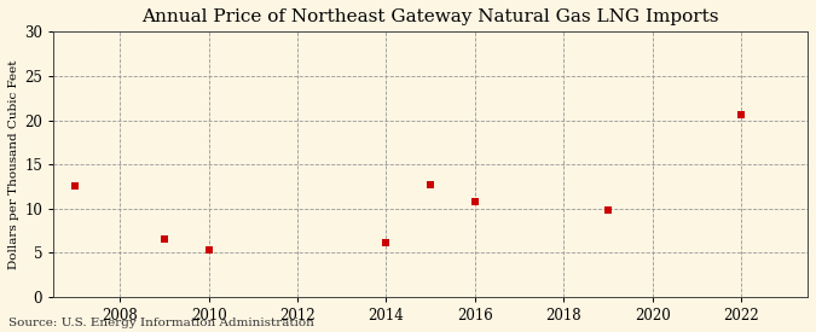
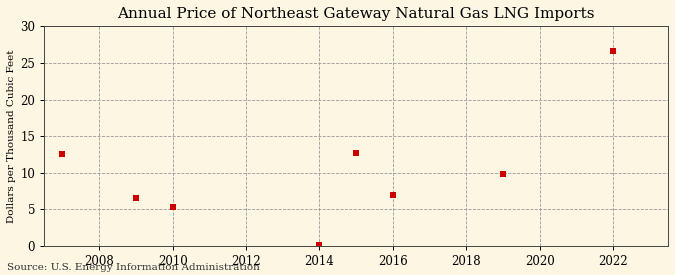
2014: 6.2 -> 0.1
2016: 10.8 -> 6.9
2022: 20.6 -> 26.6
